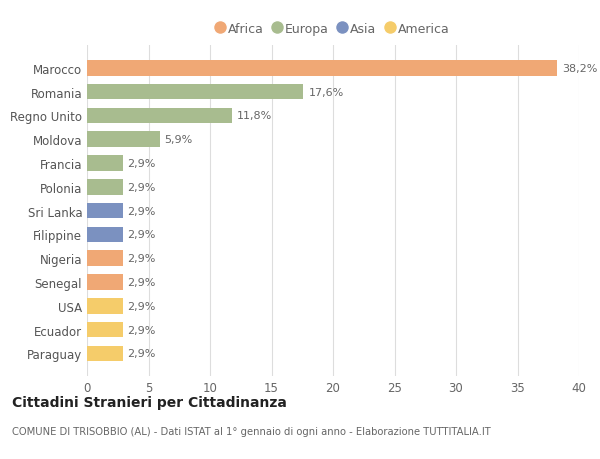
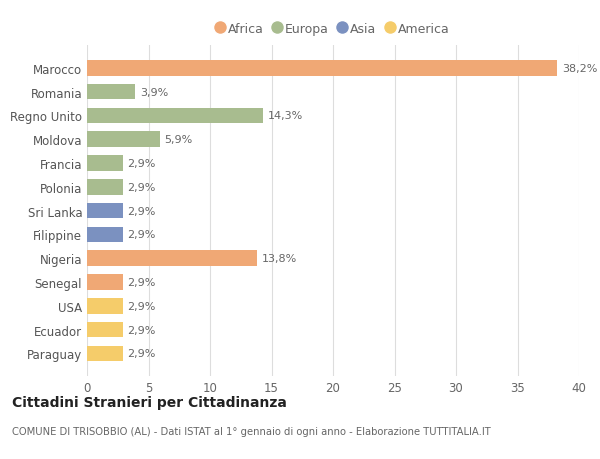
Romania: 17,6% -> 3,9%
Regno Unito: 11,8% -> 14,3%
Nigeria: 2,9% -> 13,8%
